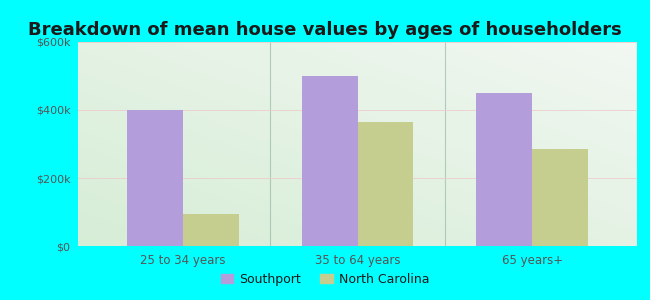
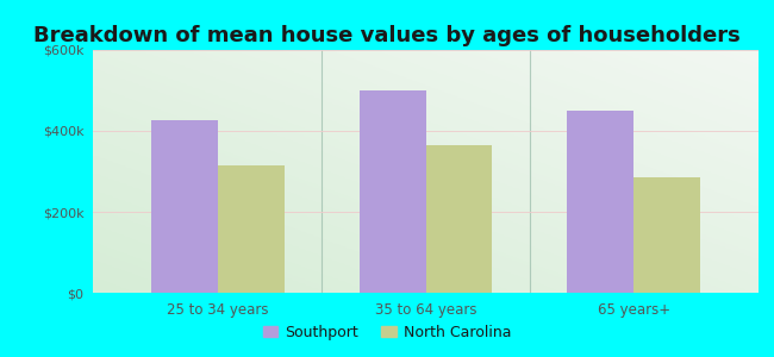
Southport/25 to 34 years: $400k -> $425k
North Carolina/25 to 34 years: $95k -> $315k
